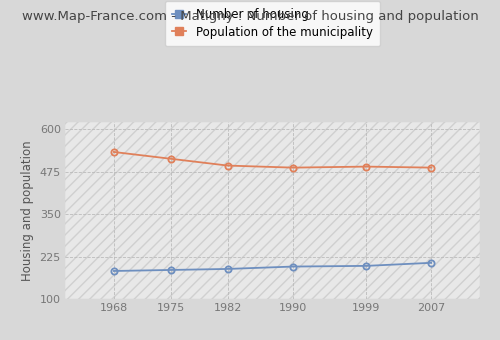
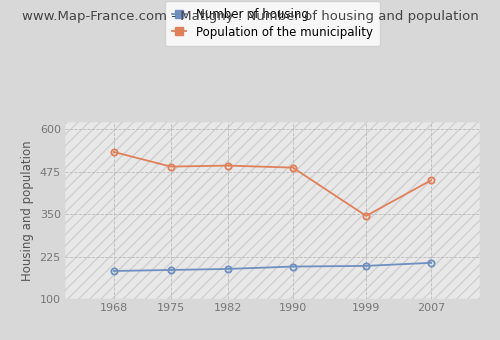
Population of the municipality/1975: 513 -> 490
Population of the municipality/1999: 490 -> 345
Population of the municipality/2007: 487 -> 450
